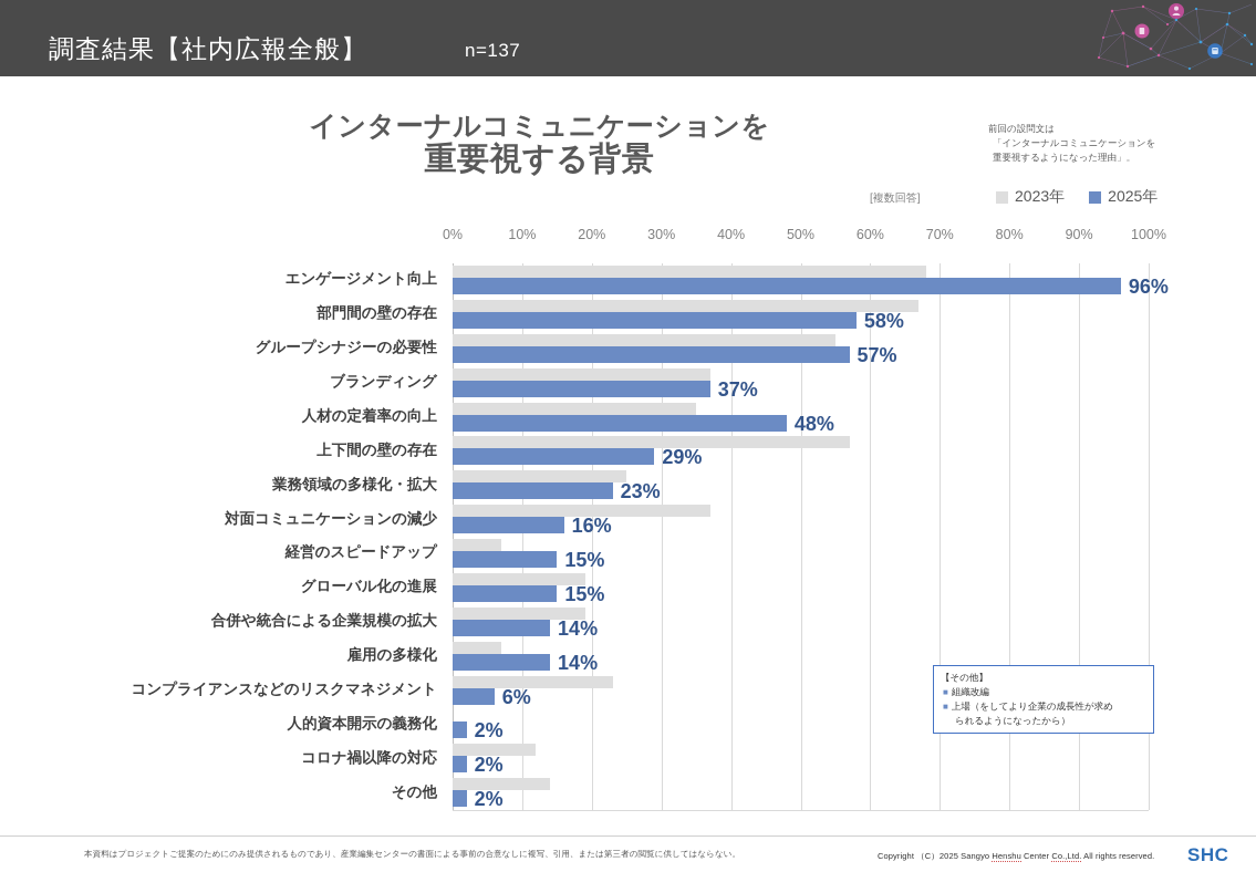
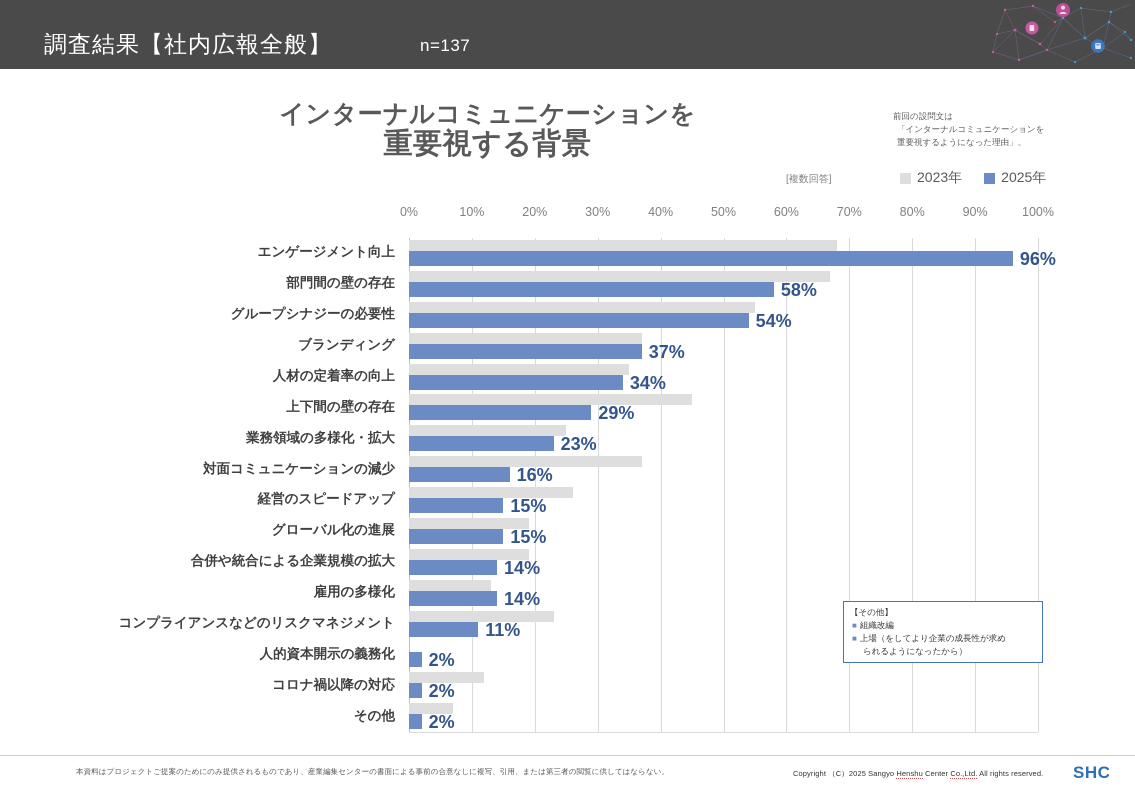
2025年/グループシナジーの必要性: 57% -> 54%
2025年/人材の定着率の向上: 48% -> 34%
2023年/上下間の壁の存在: 57% -> 45%
2023年/経営のスピードアップ: 7% -> 26%
2023年/雇用の多様化: 7% -> 13%
2025年/コンプライアンスなどのリスクマネジメント: 6% -> 11%
2023年/その他: 14% -> 7%
